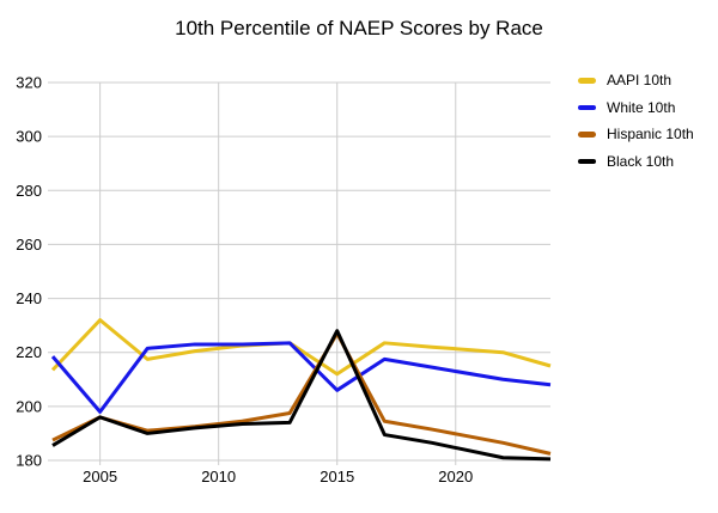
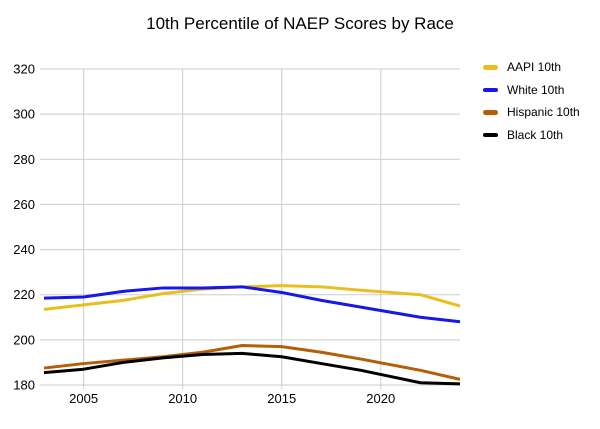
AAPI 10th/2005: 232 -> 216
White 10th/2005: 198 -> 219
Hispanic 10th/2005: 196 -> 190
Black 10th/2005: 196 -> 187
AAPI 10th/2015: 212 -> 224
White 10th/2015: 206 -> 221
Hispanic 10th/2015: 227 -> 197
Black 10th/2015: 228 -> 192
